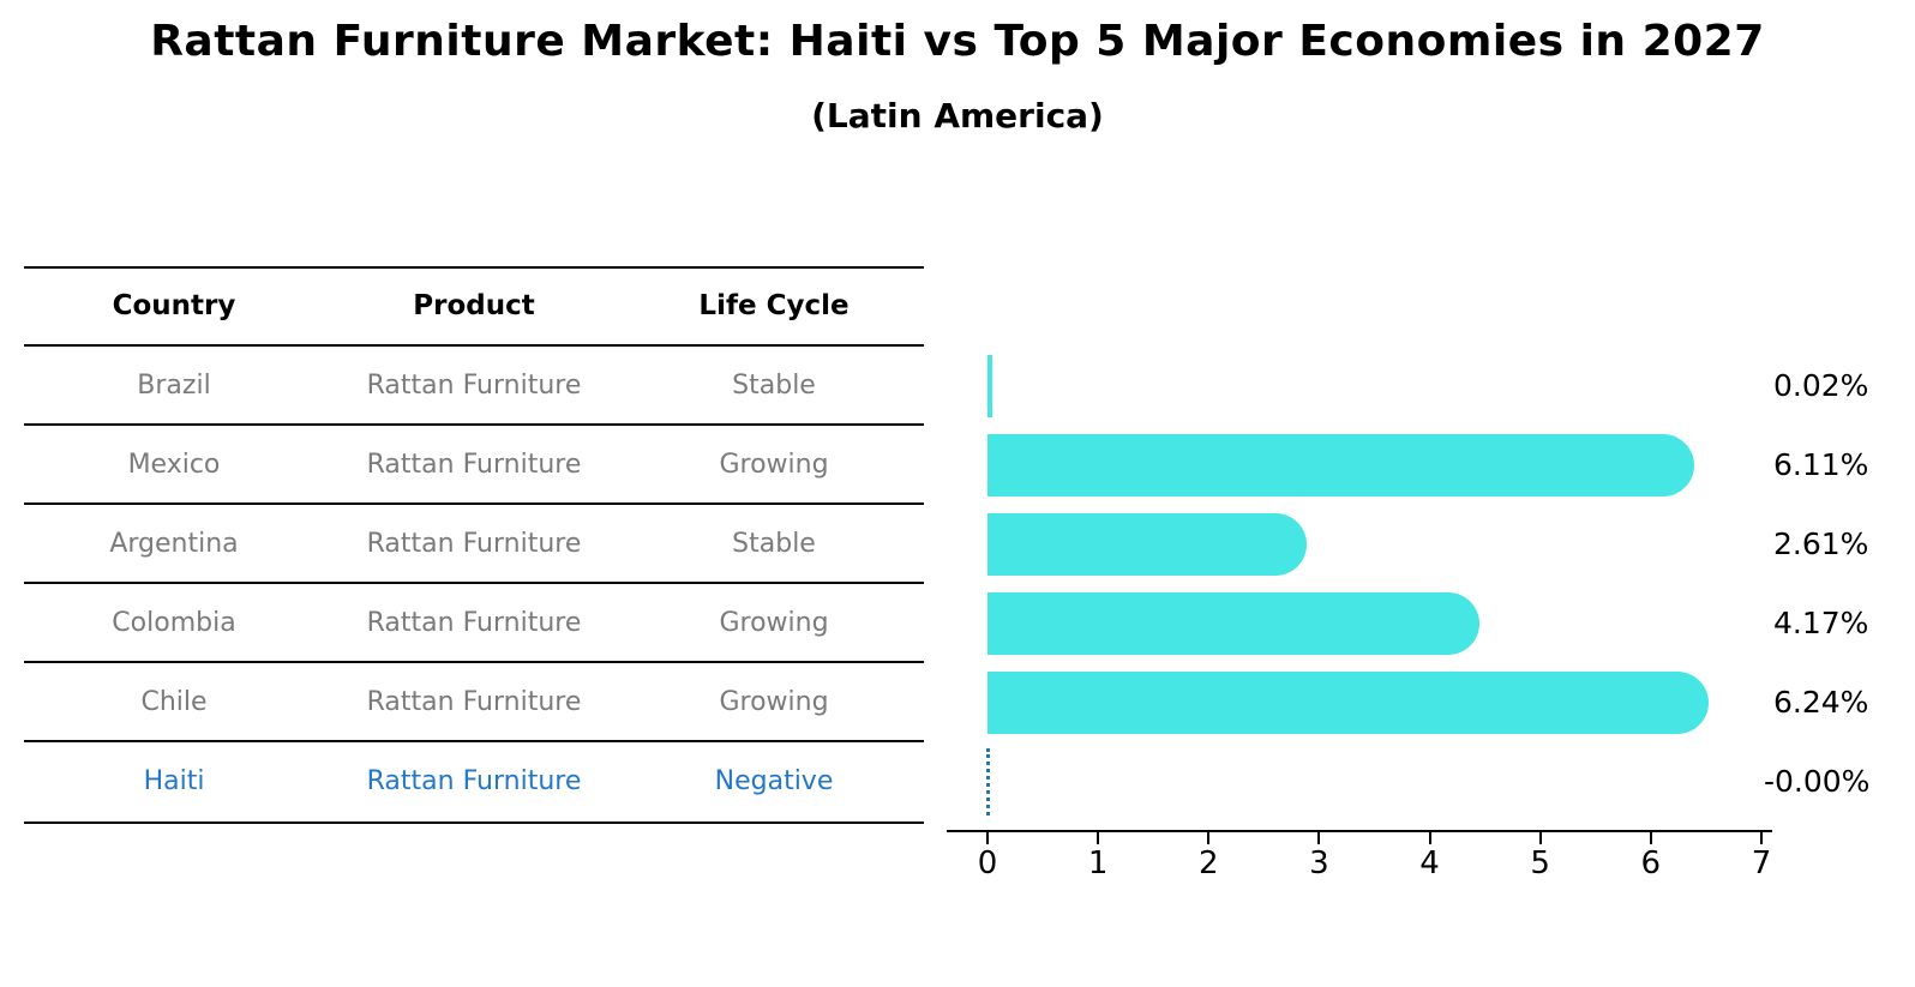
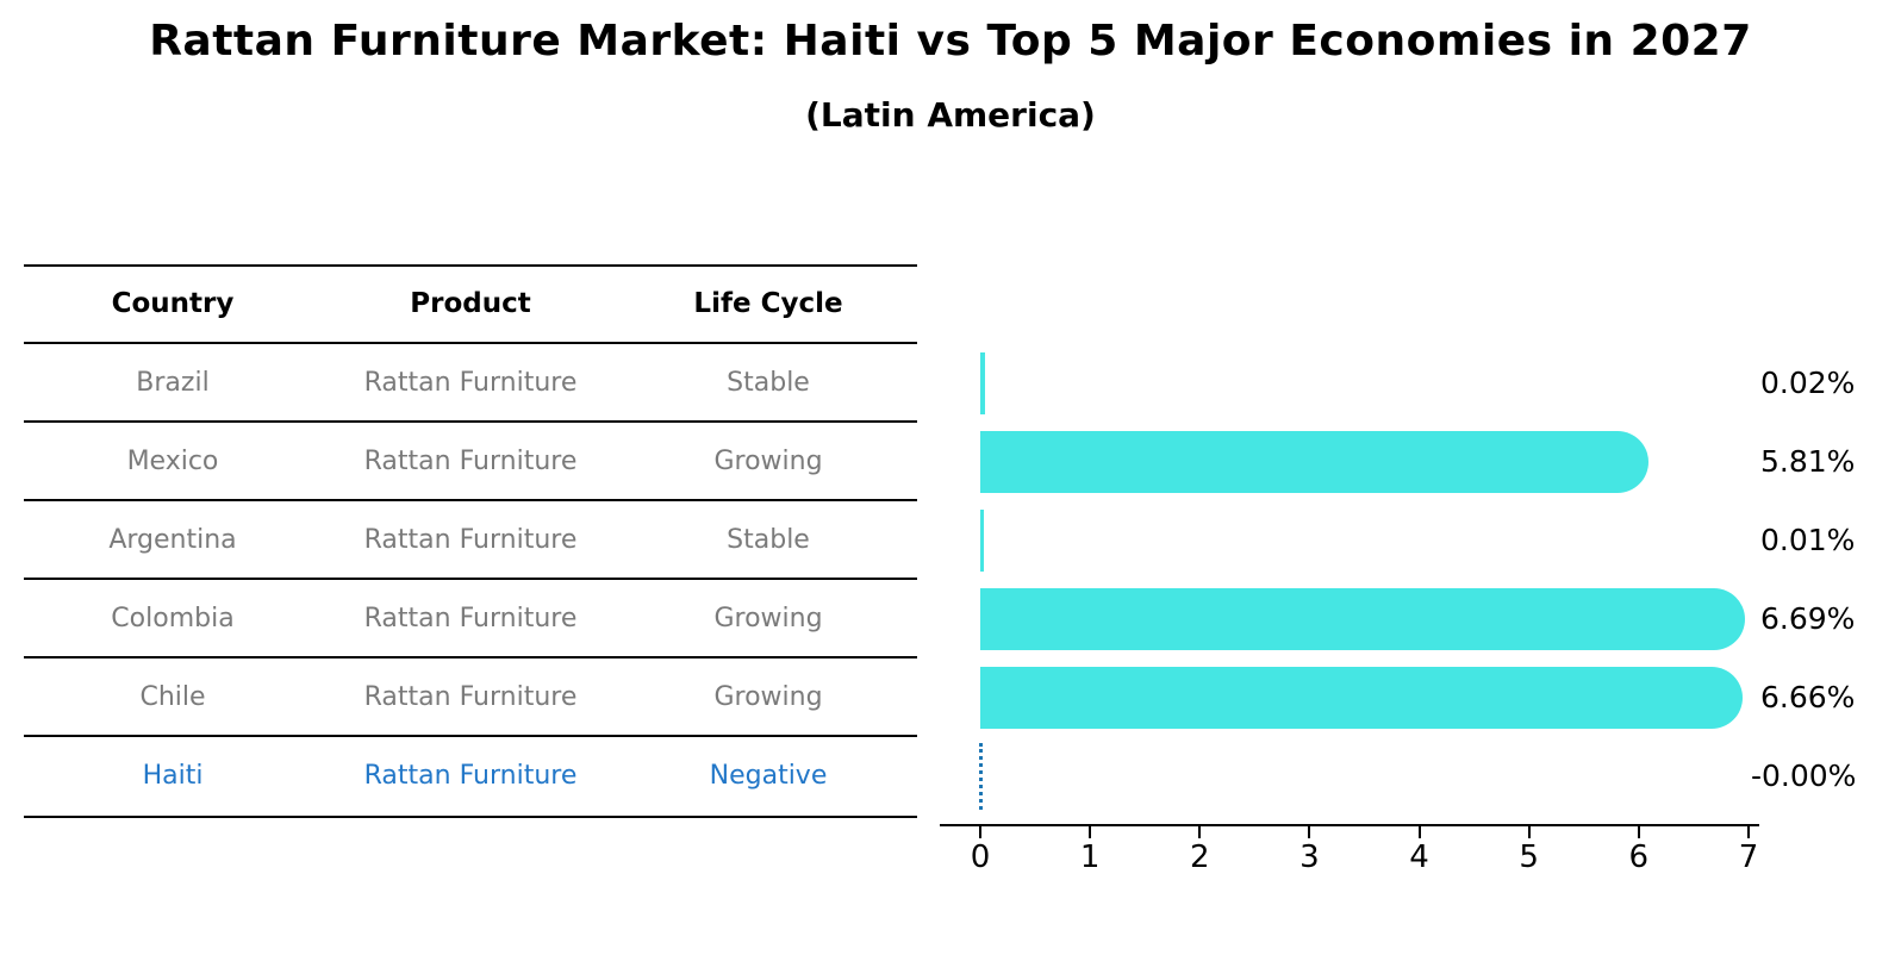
Mexico: 6.11% -> 5.81%
Argentina: 2.61% -> 0.01%
Colombia: 4.17% -> 6.69%
Chile: 6.24% -> 6.66%
